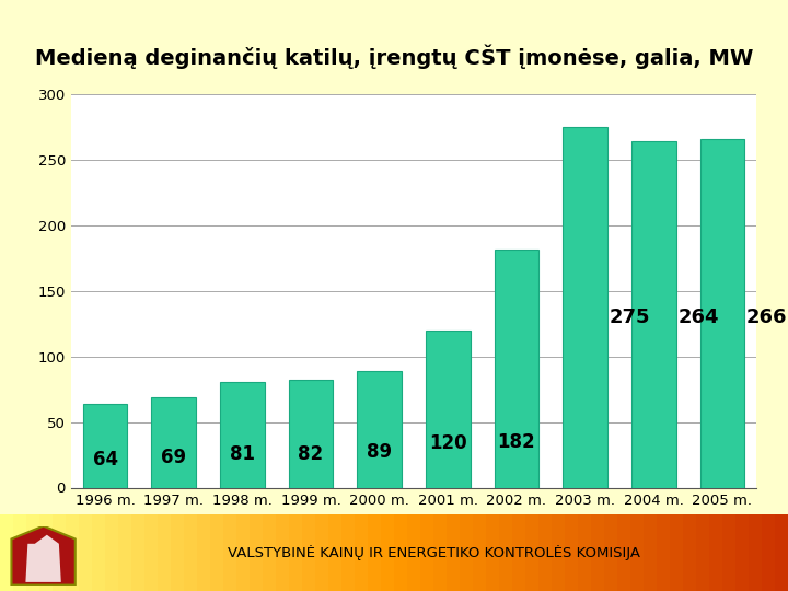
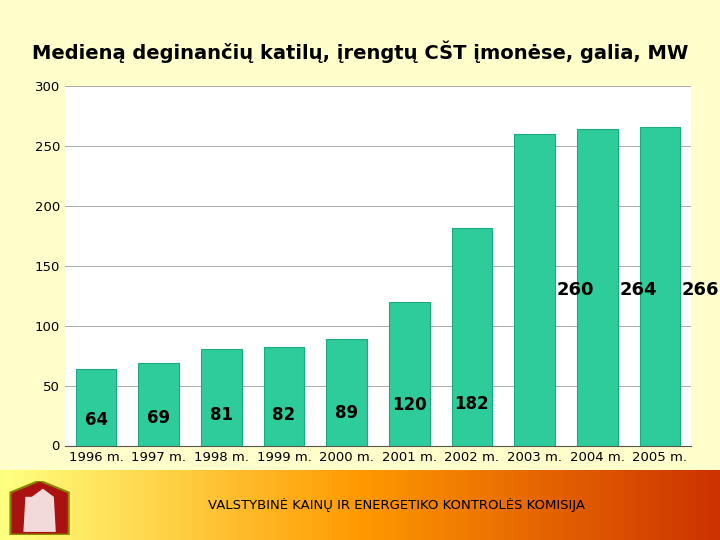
2003 m.: 275 -> 260
